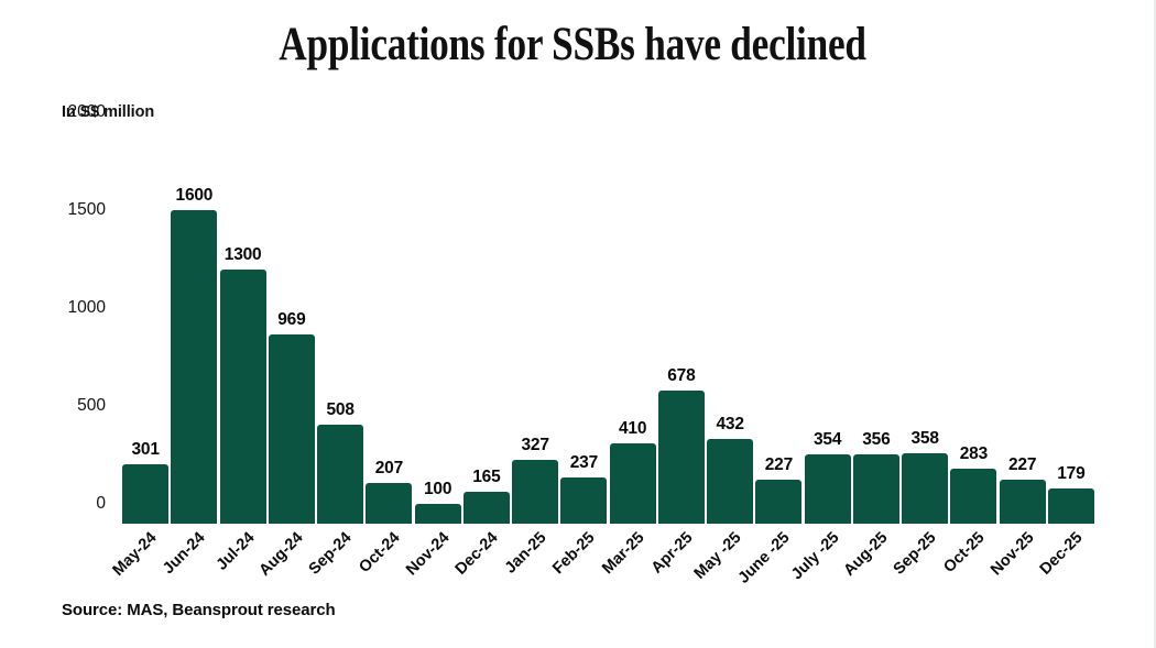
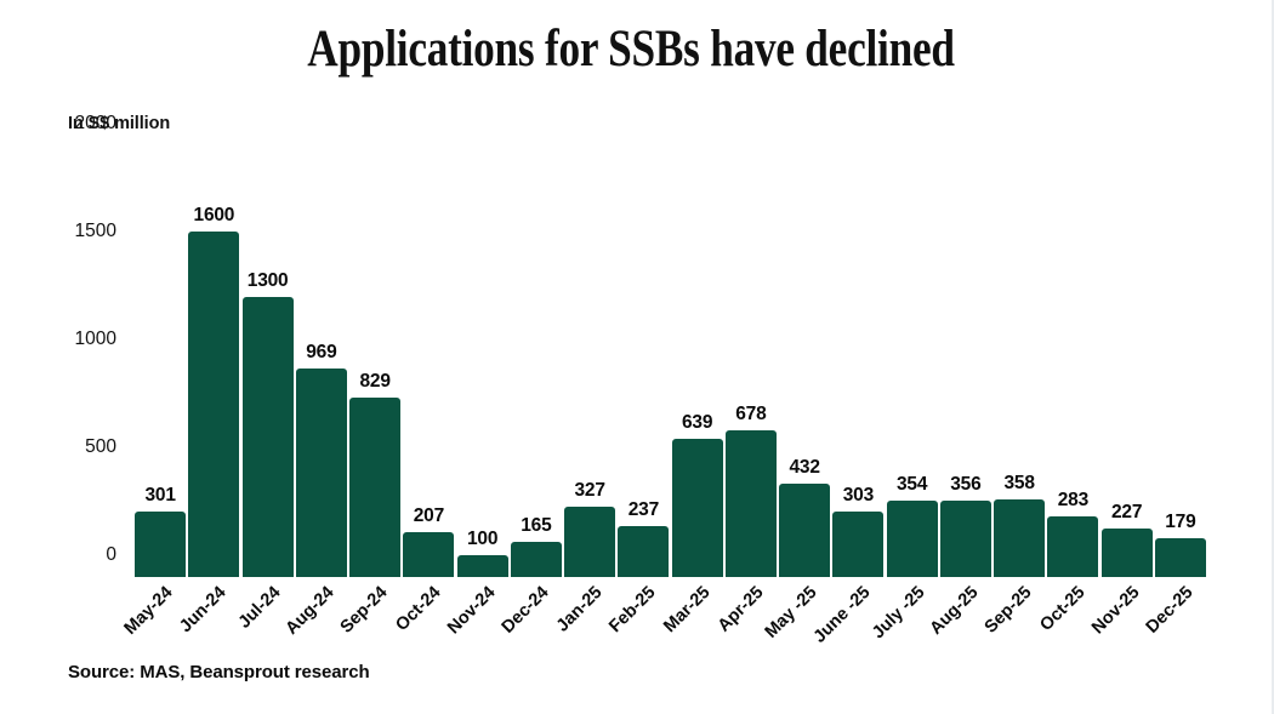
Sep-24: 508 -> 829
Mar-25: 410 -> 639
June -25: 227 -> 303
